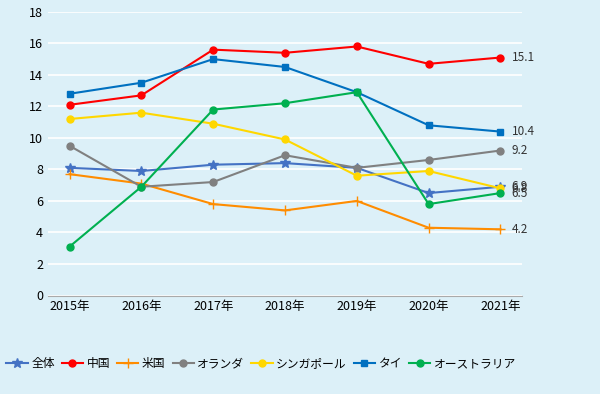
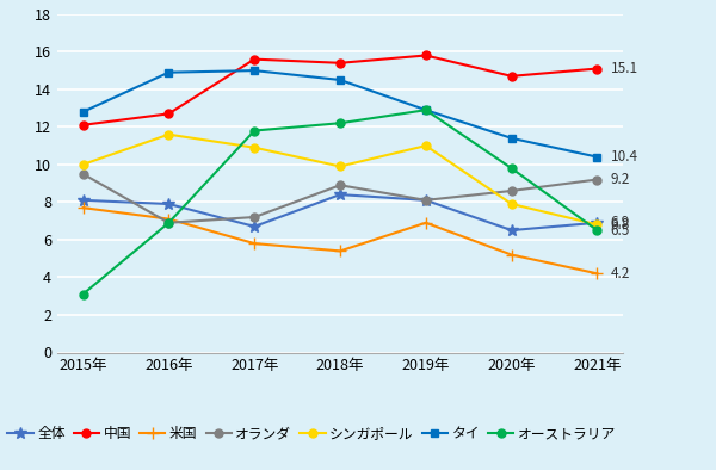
シンガポール/2015年: 11.2 -> 10.0
タイ/2016年: 13.5 -> 14.9
全体/2017年: 8.3 -> 6.7
米国/2019年: 6.0 -> 6.9
シンガポール/2019年: 7.6 -> 11.0
米国/2020年: 4.3 -> 5.2
タイ/2020年: 10.8 -> 11.4
オーストラリア/2020年: 5.8 -> 9.8
